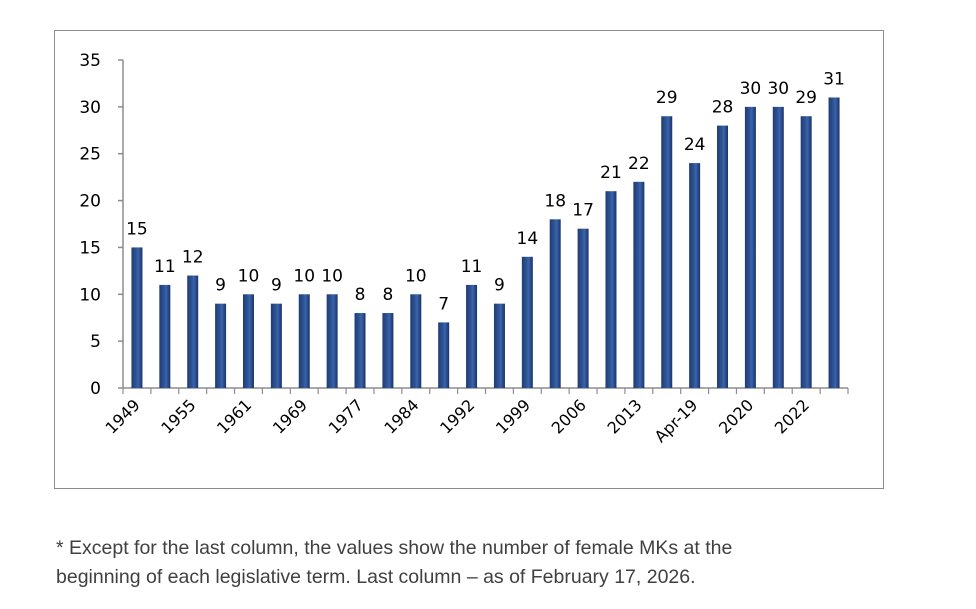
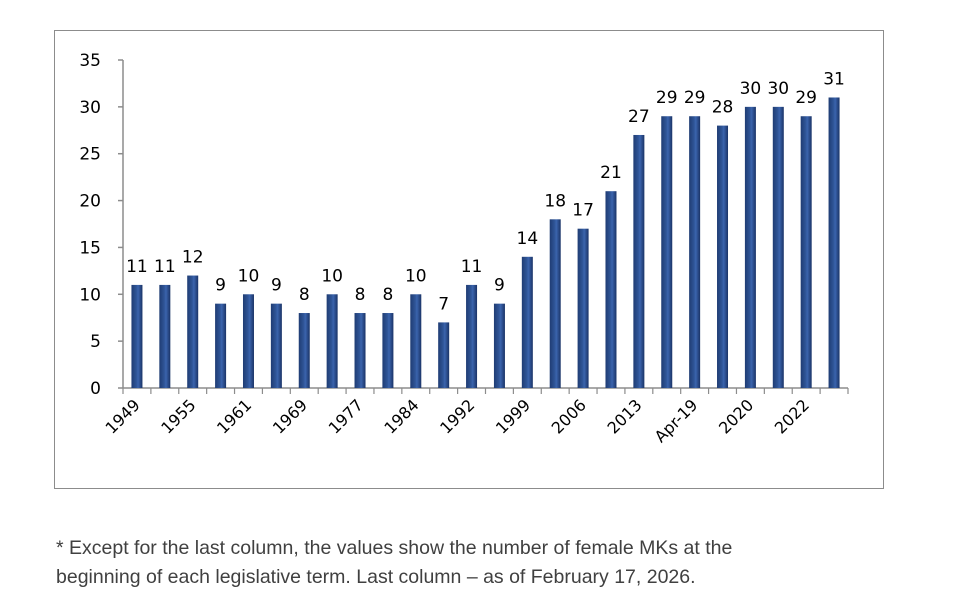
1949: 15 -> 11
1969: 10 -> 8
2013: 22 -> 27
Apr-19: 24 -> 29
